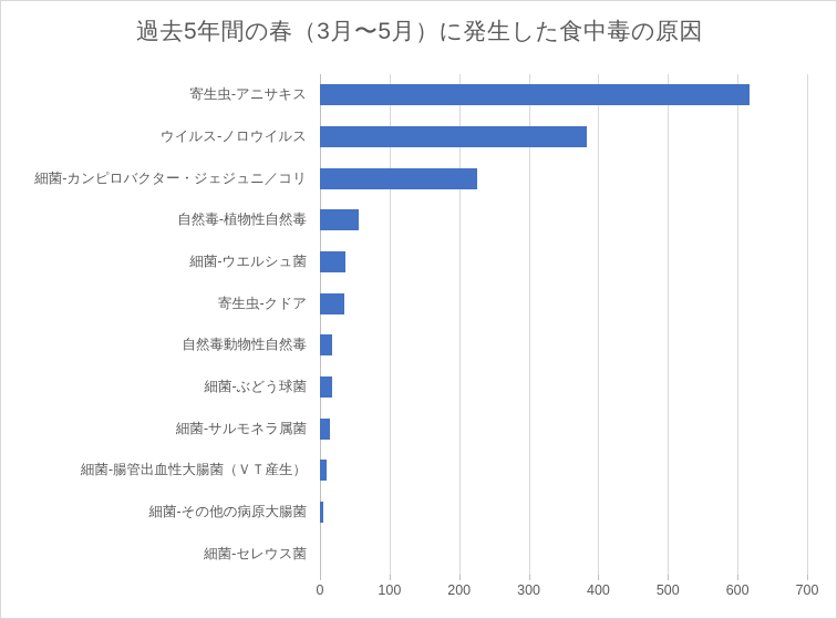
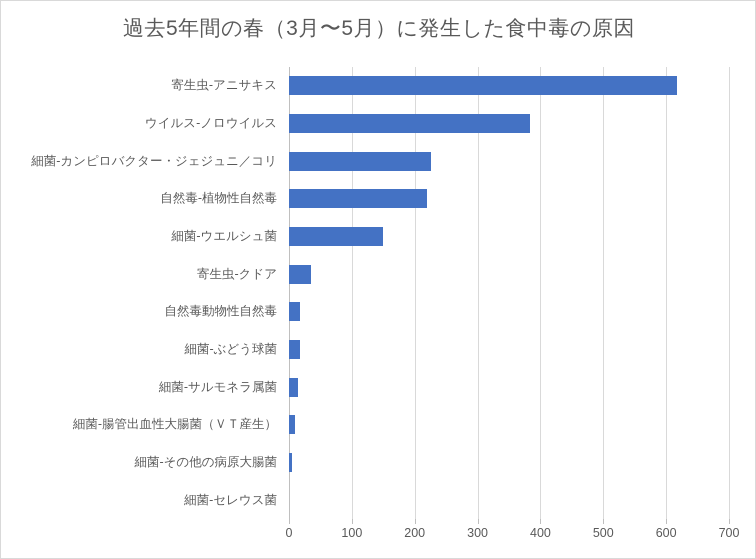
自然毒-植物性自然毒: 60 -> 220
細菌-ウエルシュ菌: 40 -> 150
